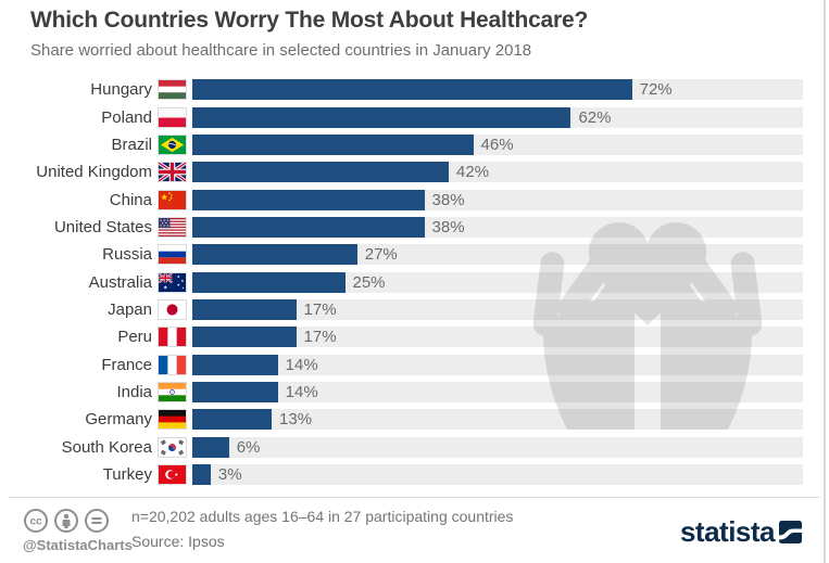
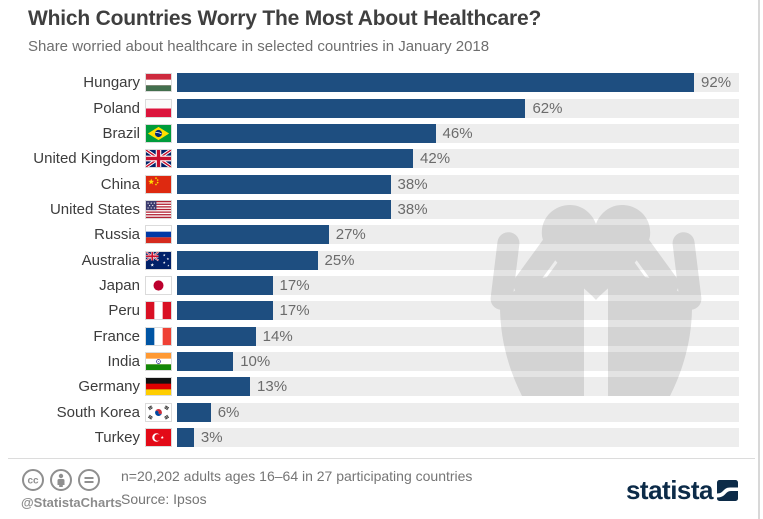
Hungary: 72% -> 92%
India: 14% -> 10%
